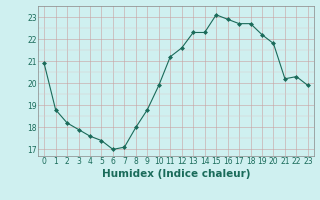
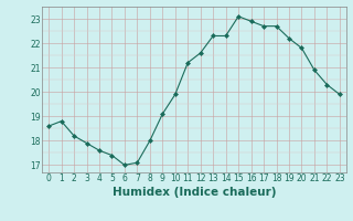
0: 20.9 -> 18.6
9: 18.8 -> 19.1
21: 20.2 -> 20.9
